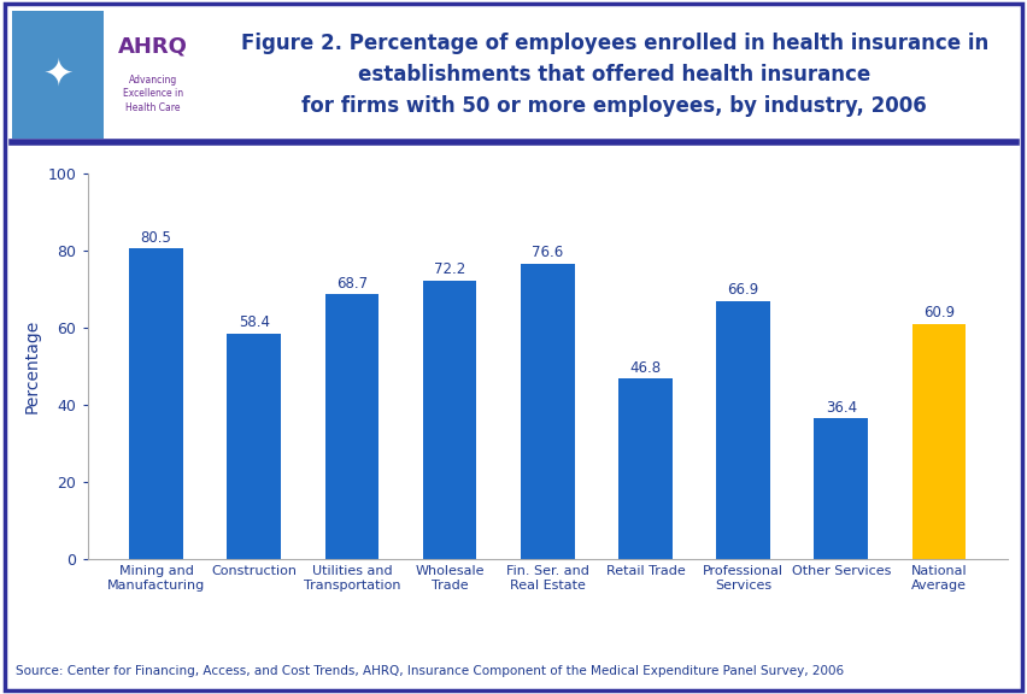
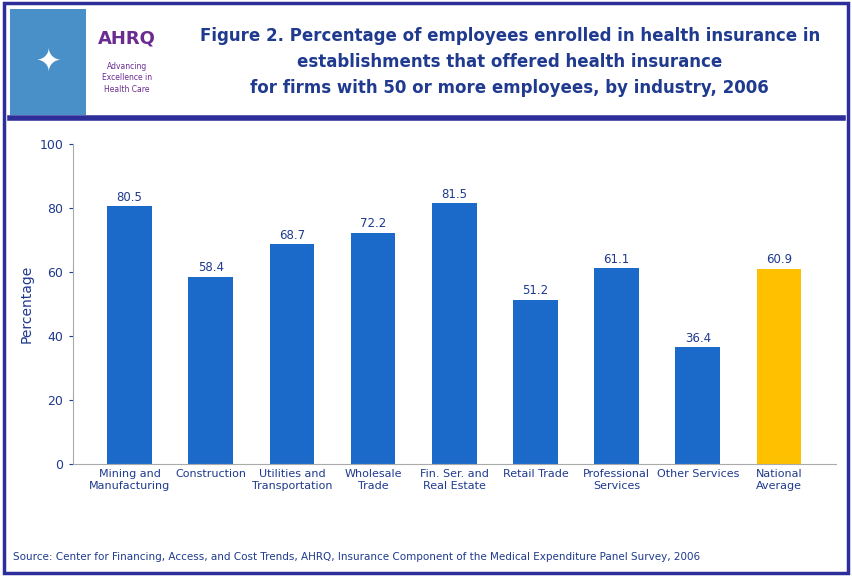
Fin. Ser. and Real Estate: 76.6 -> 81.5
Retail Trade: 46.8 -> 51.2
Professional Services: 66.9 -> 61.1
